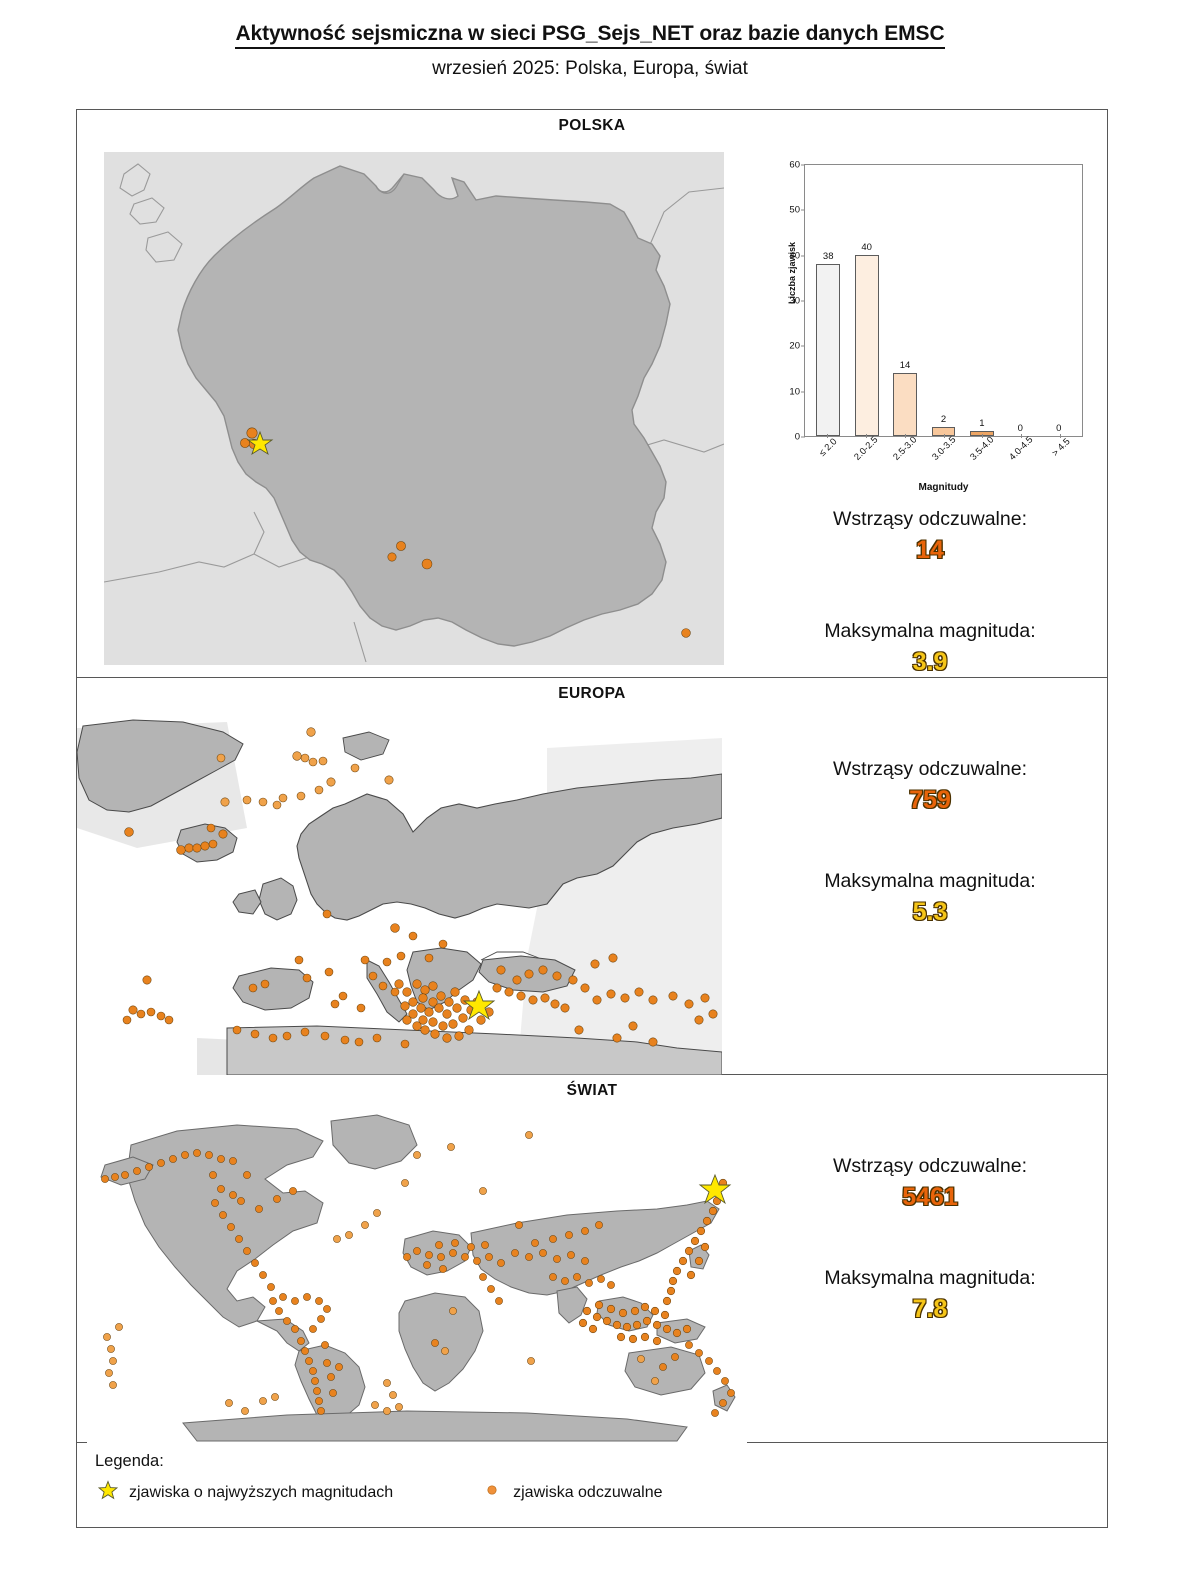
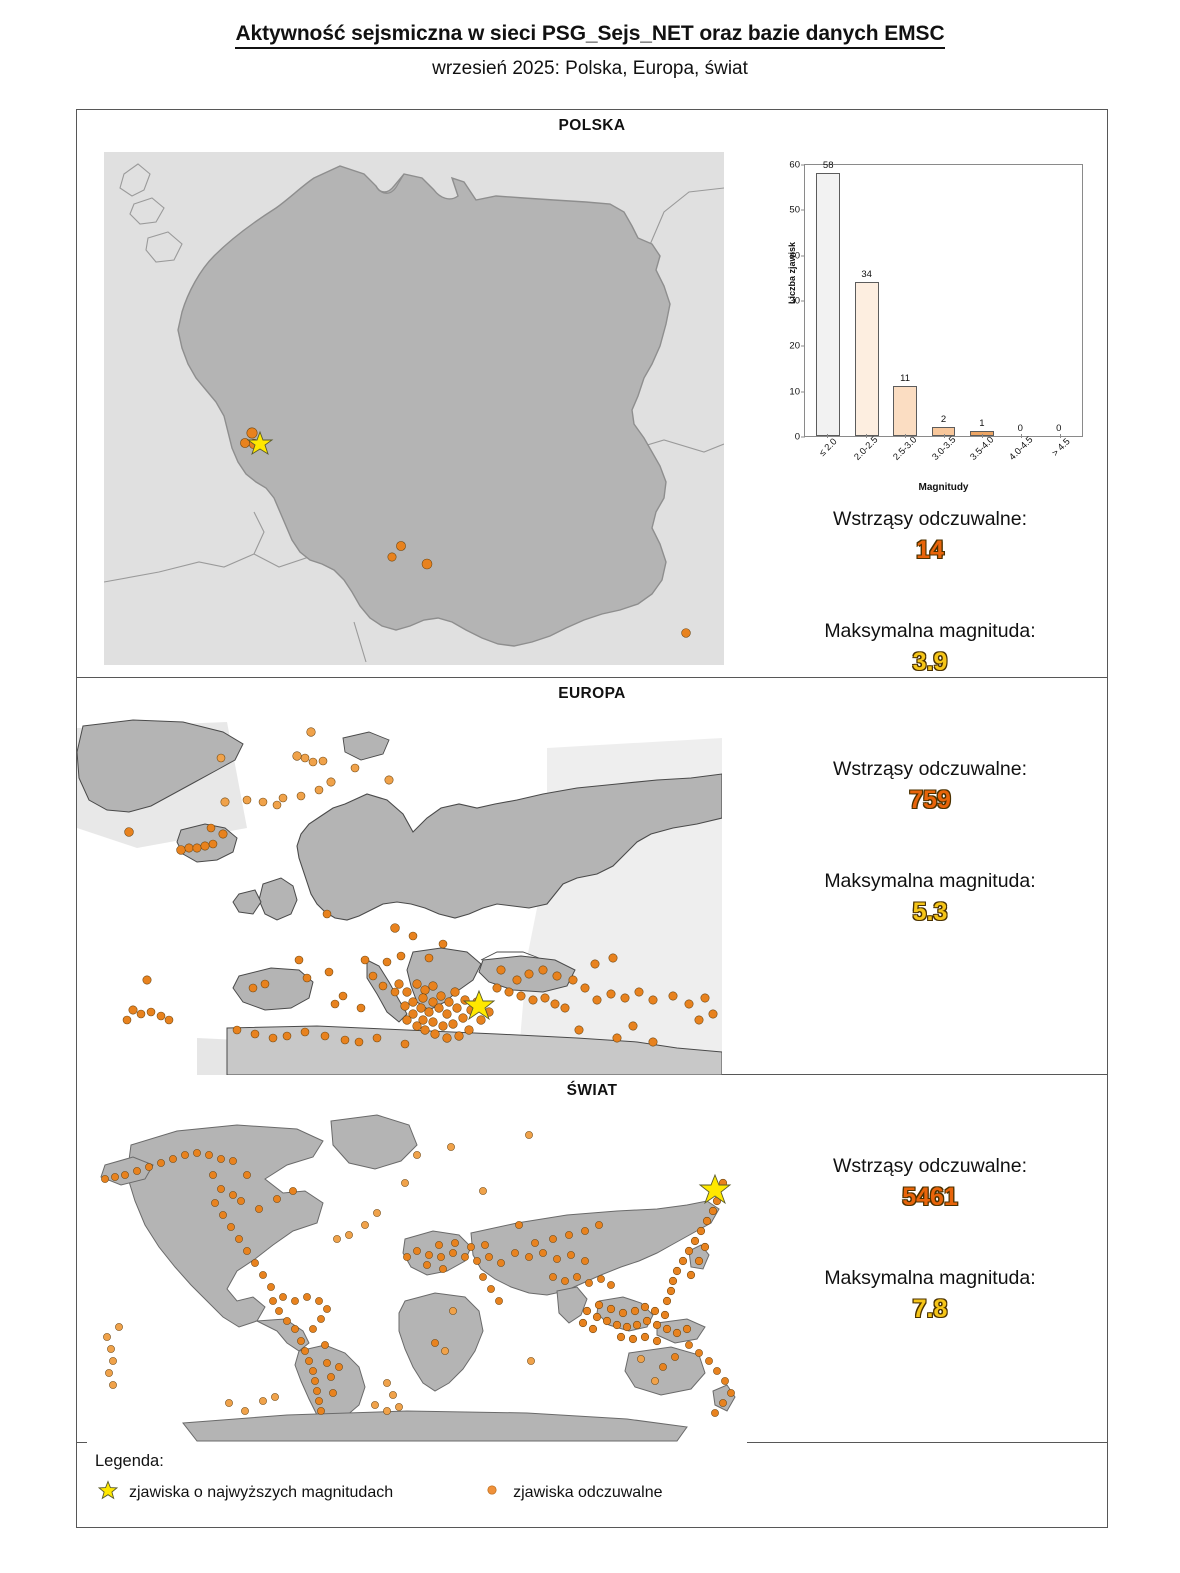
≤ 2.0: 38 -> 58
2.0-2.5: 40 -> 34
2.5-3.0: 14 -> 11
